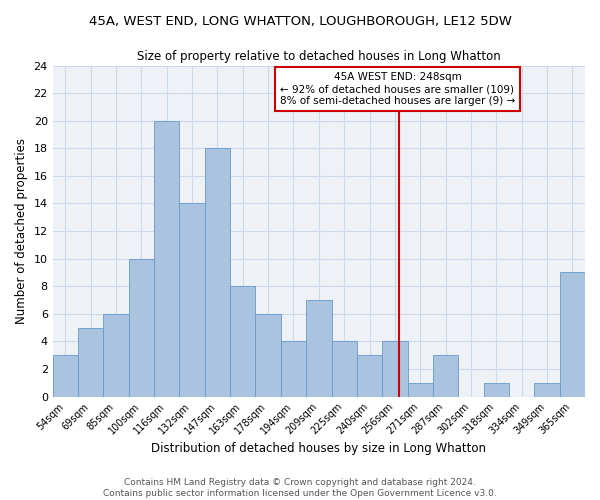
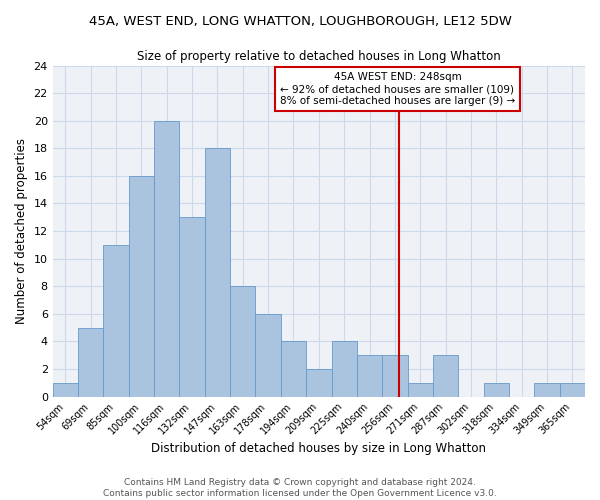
54sqm: 3 -> 1
85sqm: 6 -> 11
100sqm: 10 -> 16
132sqm: 14 -> 13
209sqm: 7 -> 2
256sqm: 4 -> 3
365sqm: 9 -> 1
